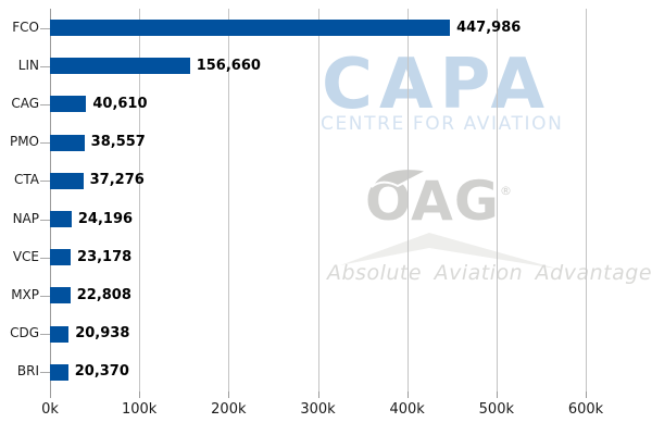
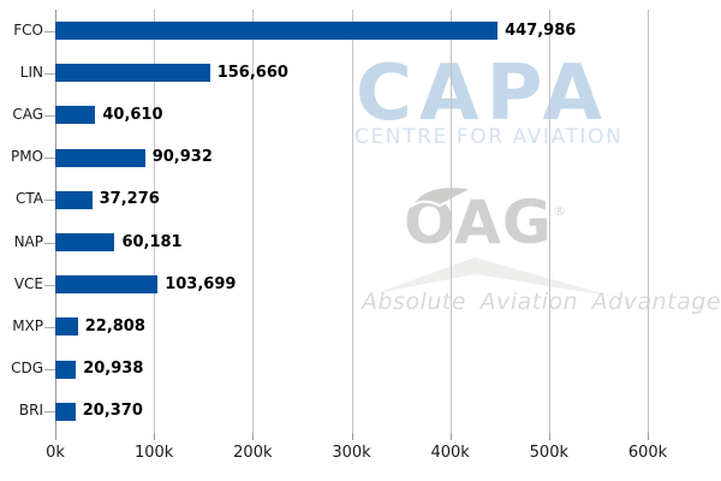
PMO: 38,557 -> 90,932
NAP: 24,196 -> 60,181
VCE: 23,178 -> 103,699
